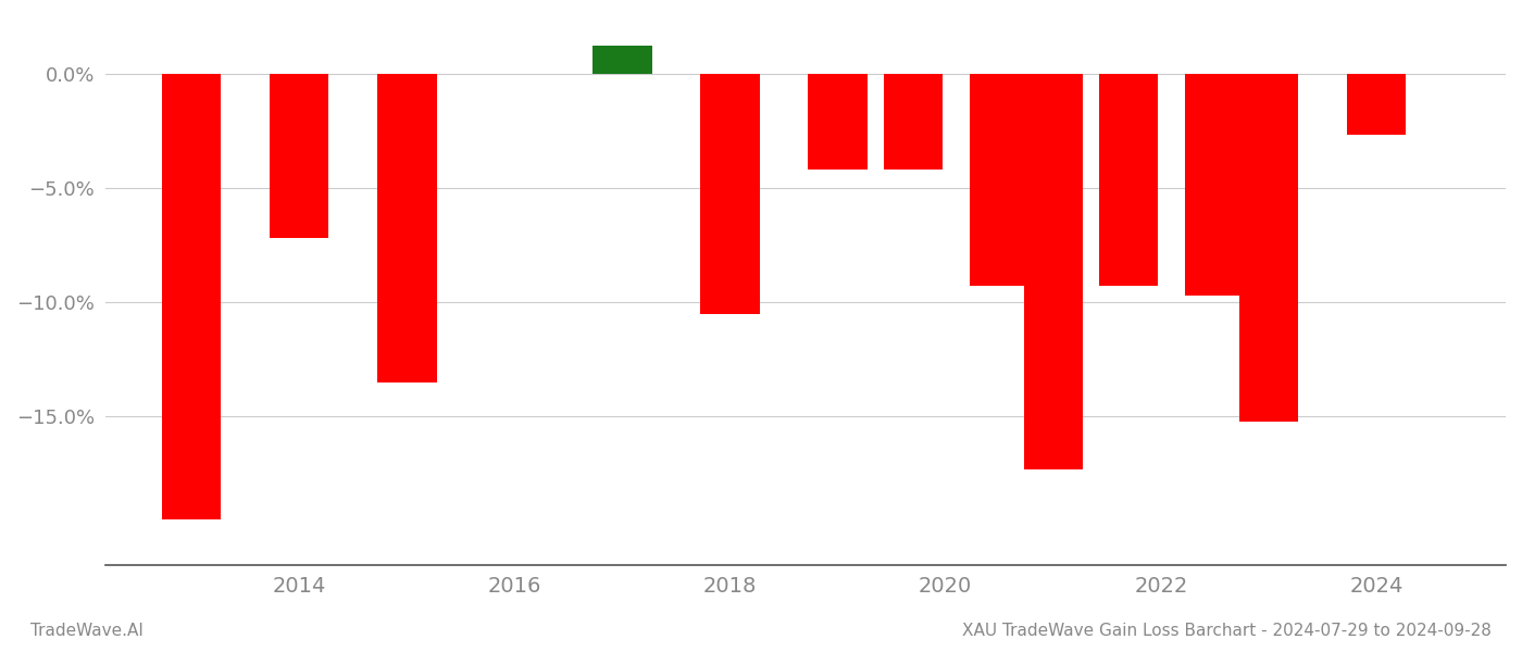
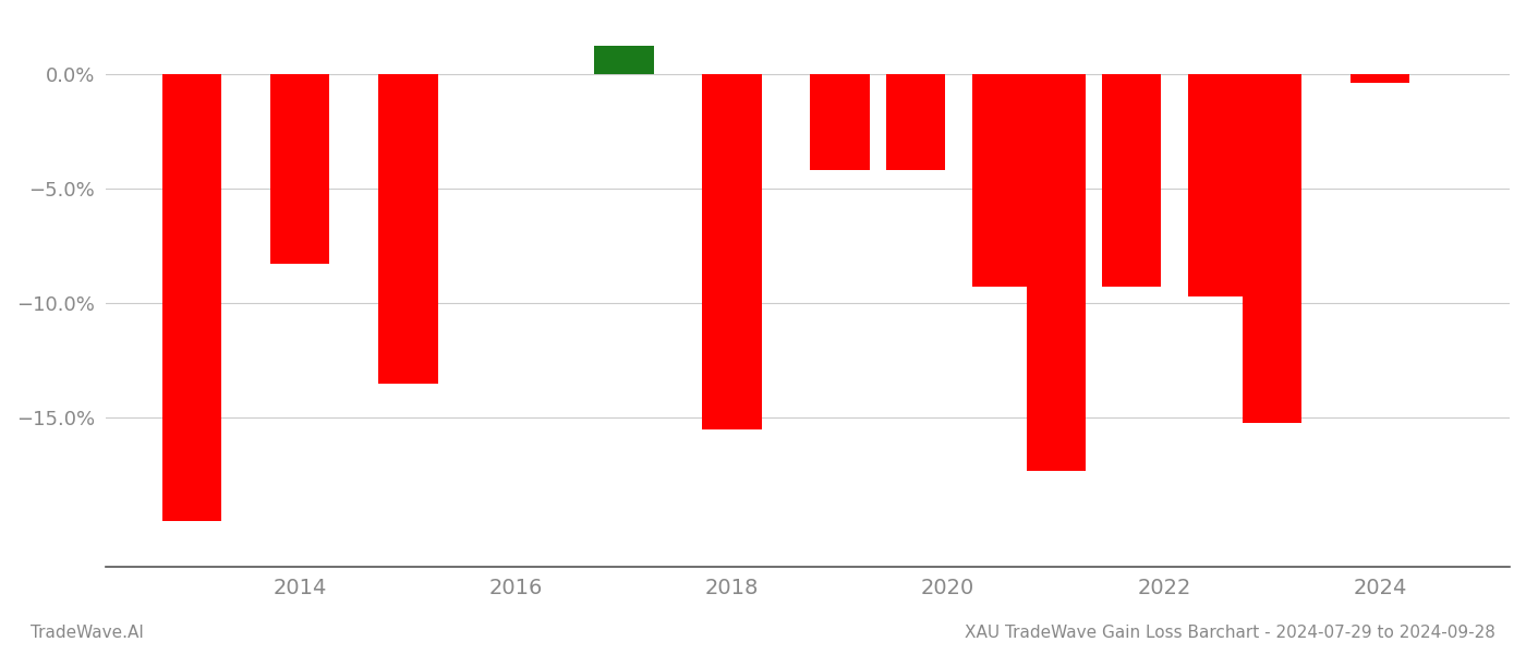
2014: -7.2% -> -8.3%
2018: -10.5% -> -15.5%
2024: -2.7% -> -0.4%
